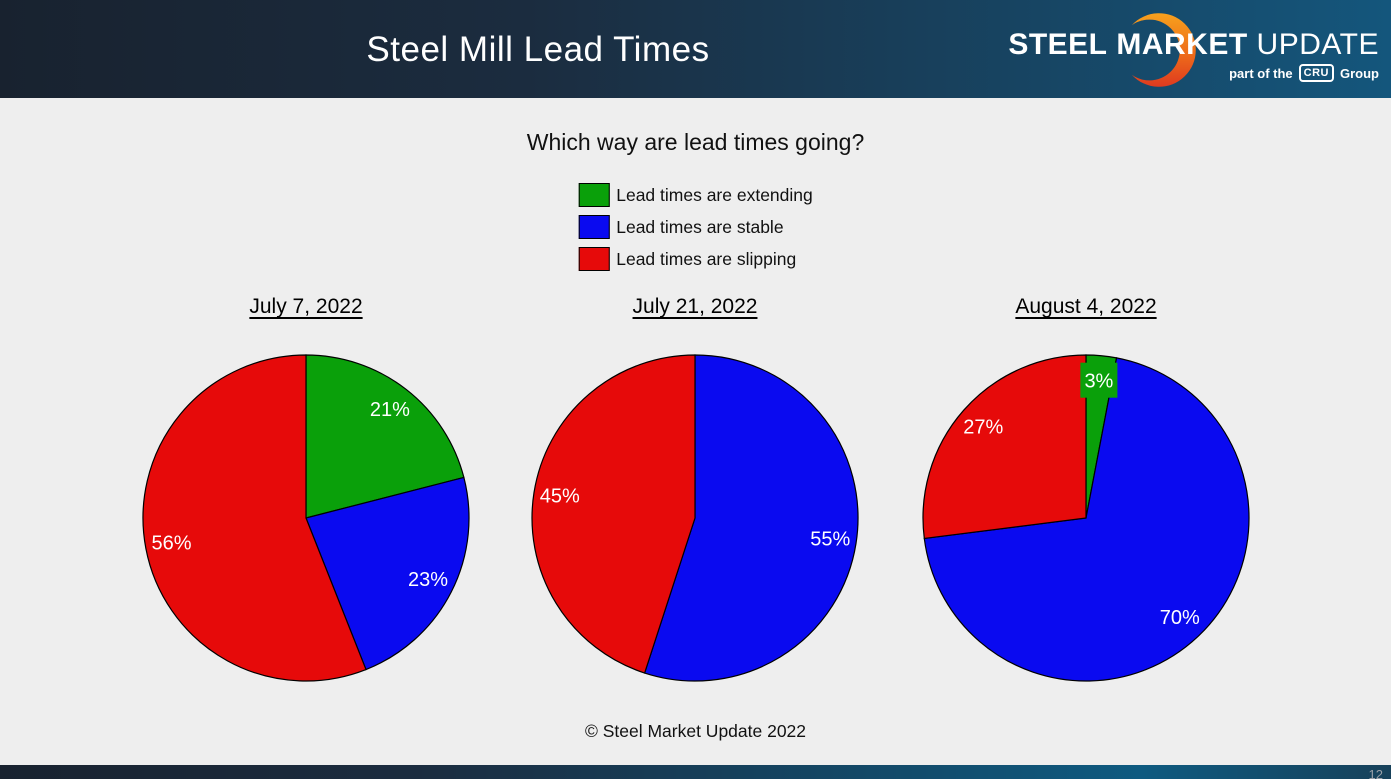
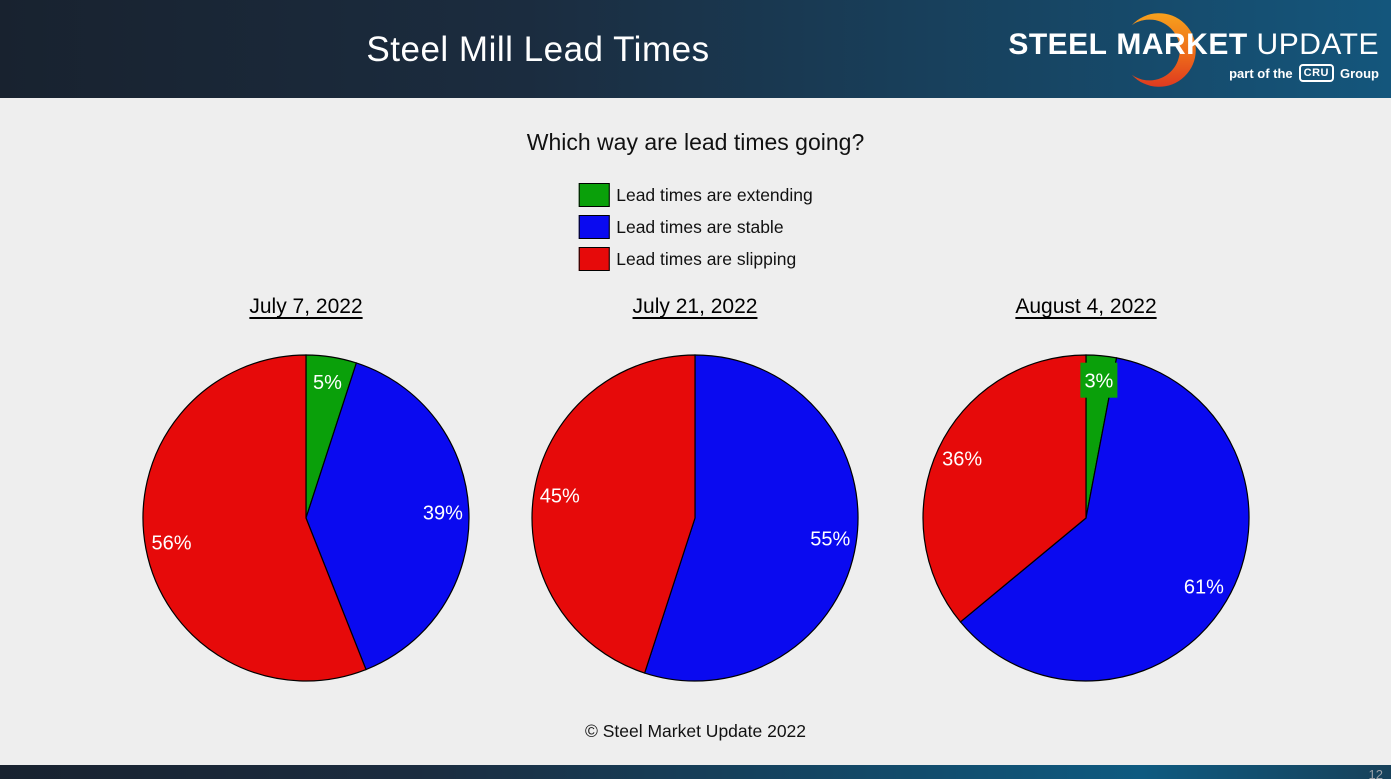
July 7, 2022/Lead times are extending: 21% -> 5%
July 7, 2022/Lead times are stable: 23% -> 39%
August 4, 2022/Lead times are stable: 70% -> 61%
August 4, 2022/Lead times are slipping: 27% -> 36%
